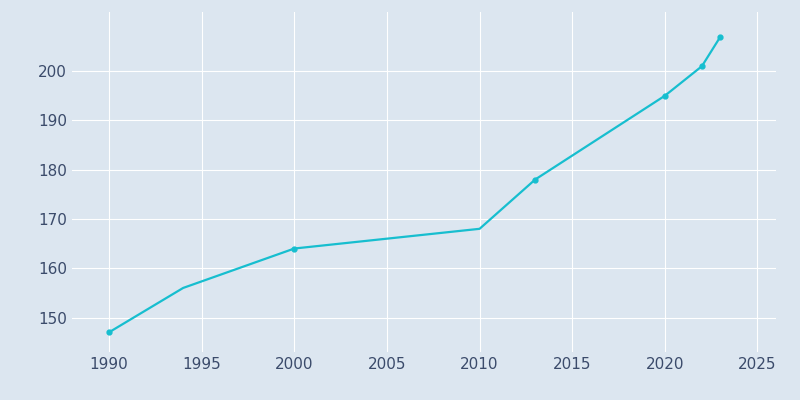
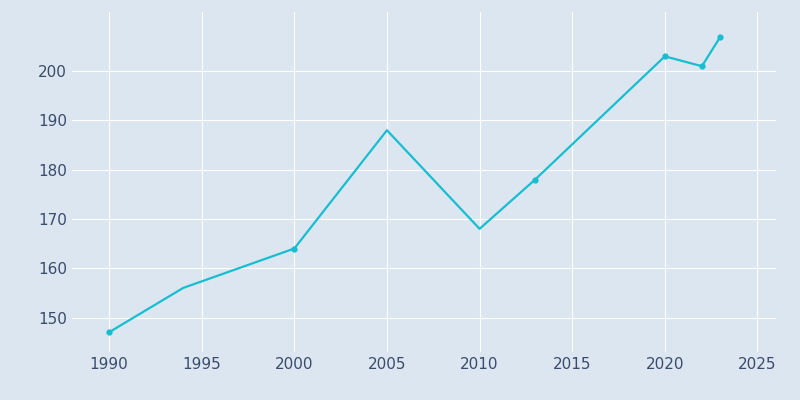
2005: 166 -> 188
2020: 195 -> 203
